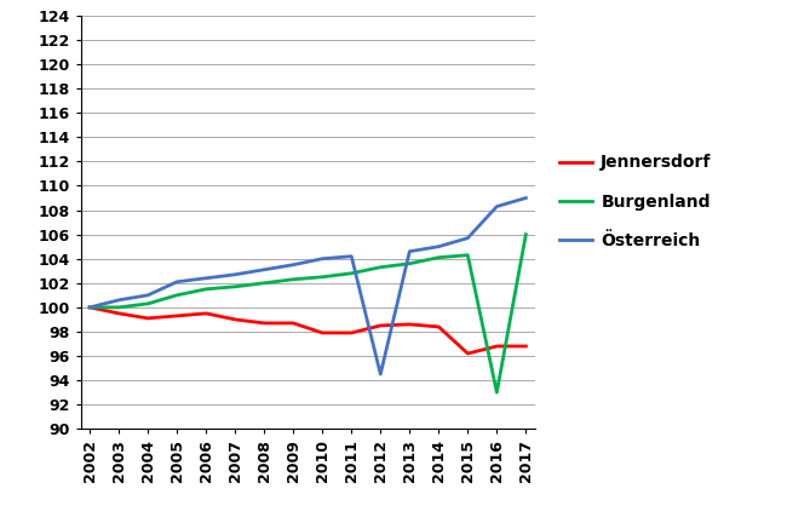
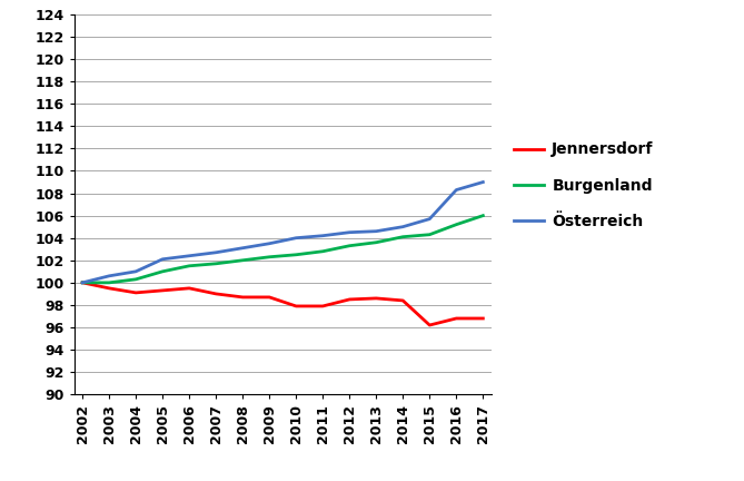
Österreich/2012: 94.5 -> 104.5
Burgenland/2016: 93.0 -> 105.2
